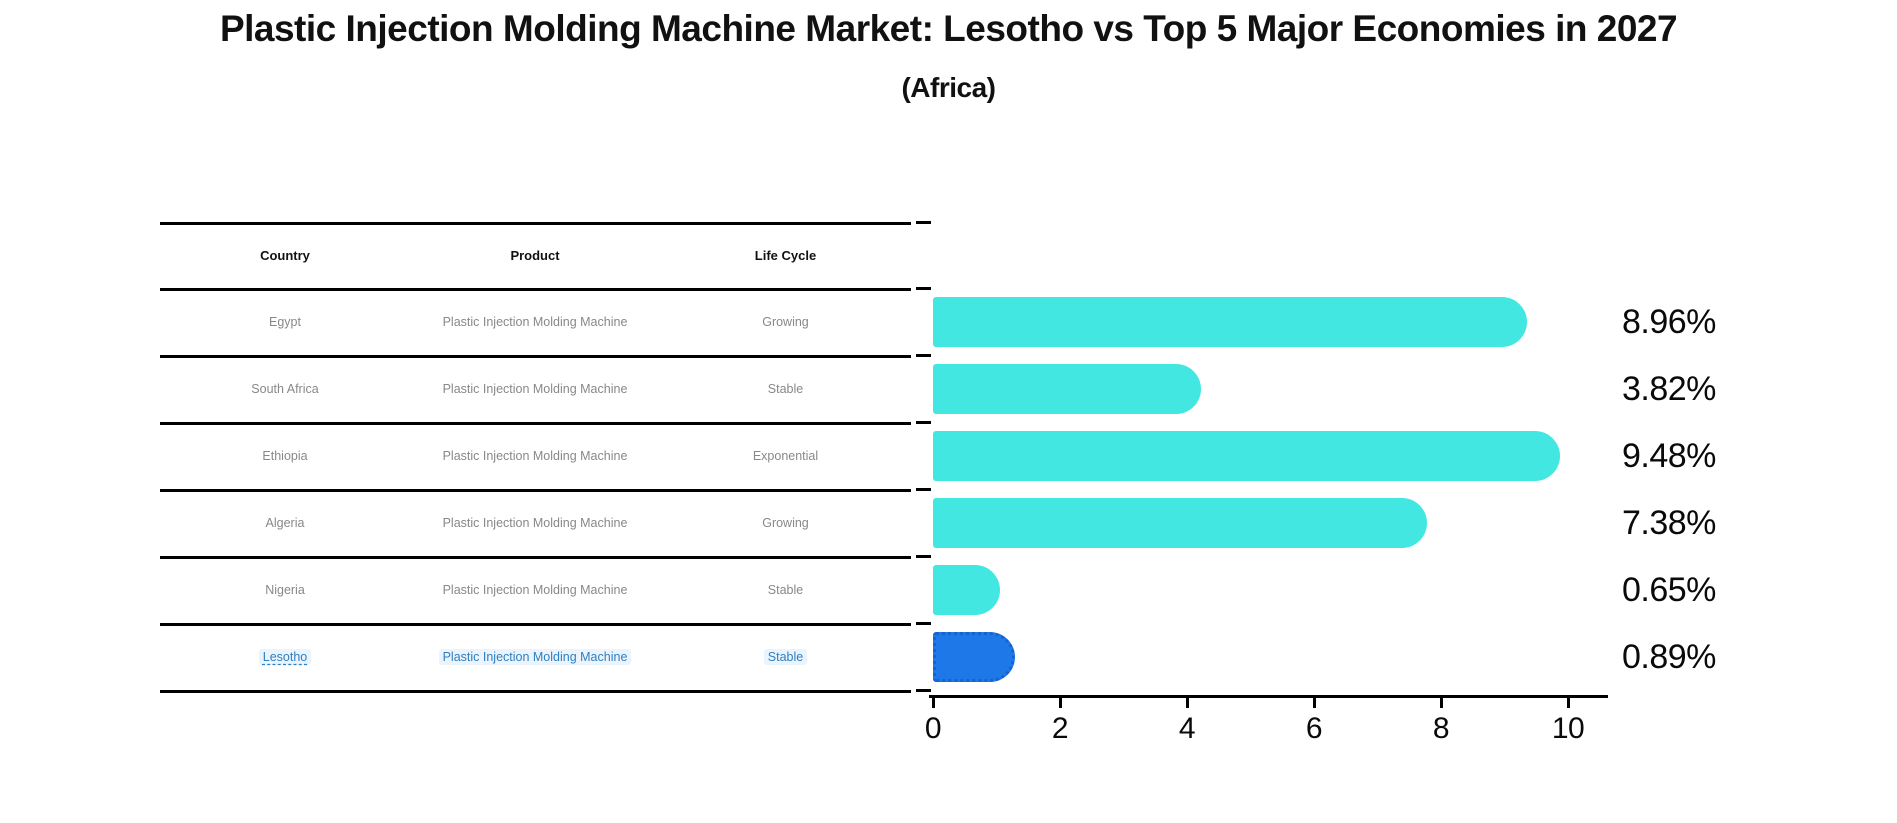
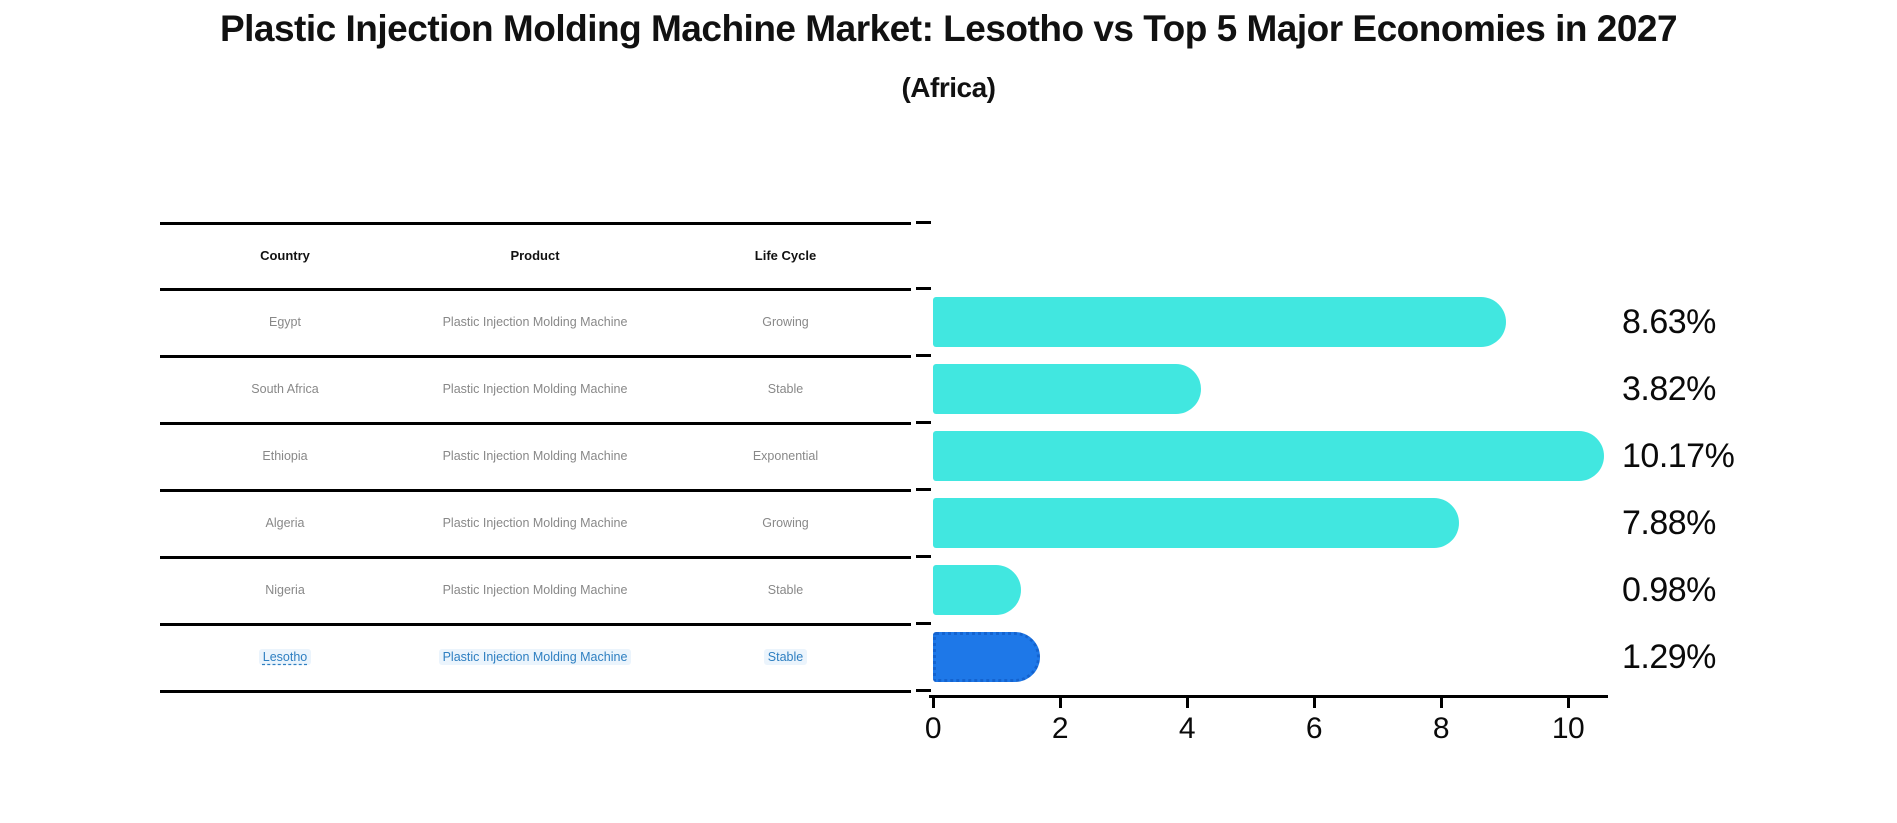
Egypt: 8.96% -> 8.63%
Ethiopia: 9.48% -> 10.17%
Algeria: 7.38% -> 7.88%
Nigeria: 0.65% -> 0.98%
Lesotho: 0.89% -> 1.29%
